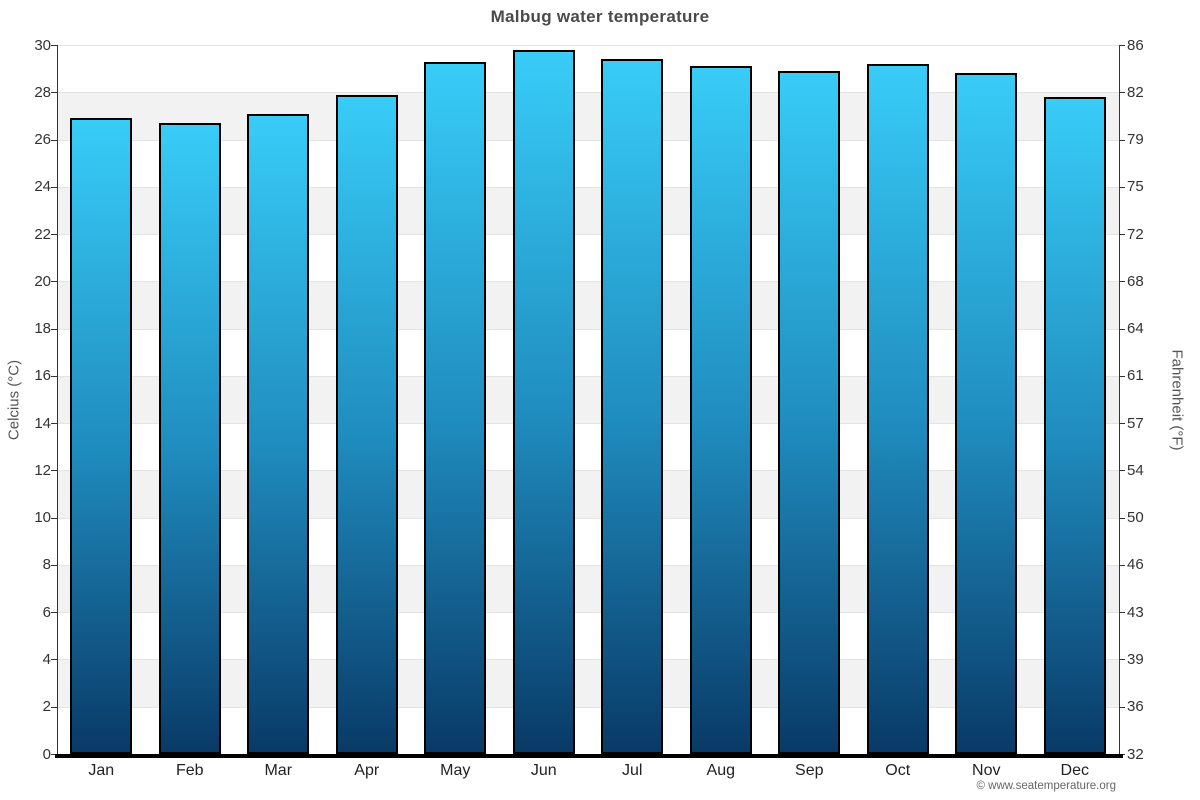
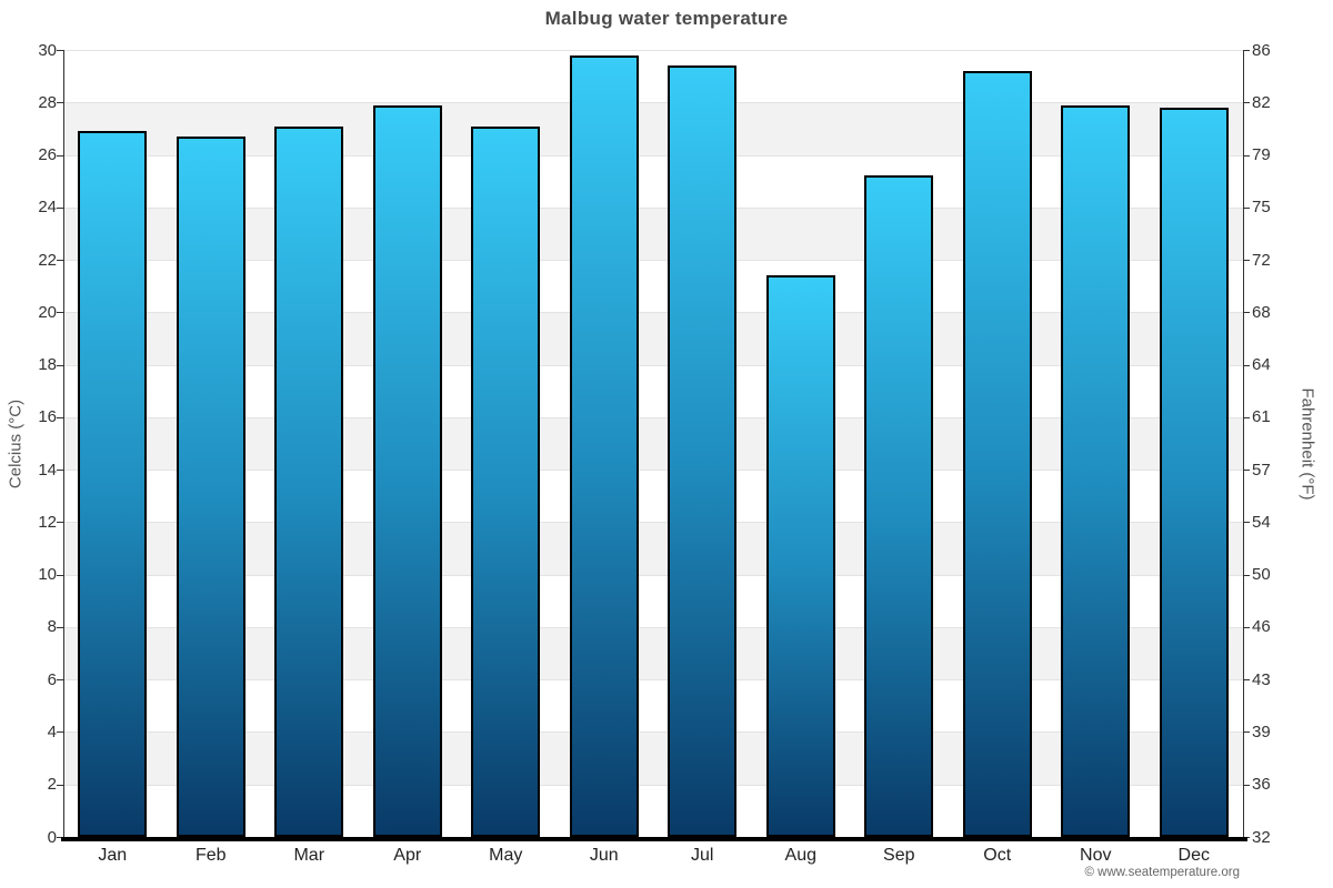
May: 29.3 -> 27.1
Aug: 29.1 -> 21.4
Sep: 28.9 -> 25.2
Nov: 28.8 -> 27.9
